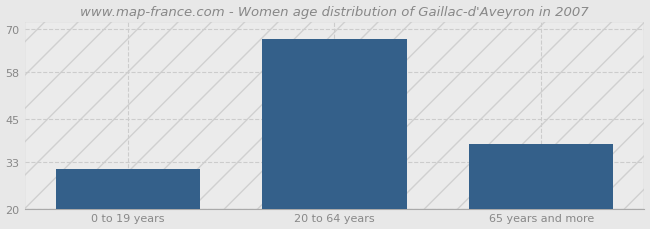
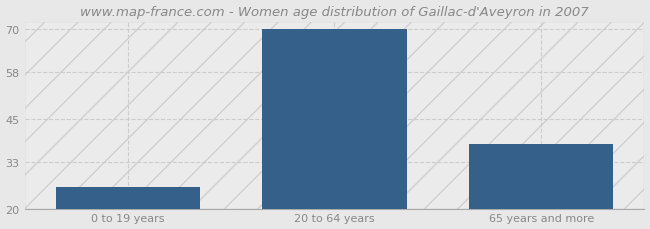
0 to 19 years: 31 -> 26
20 to 64 years: 67 -> 70
